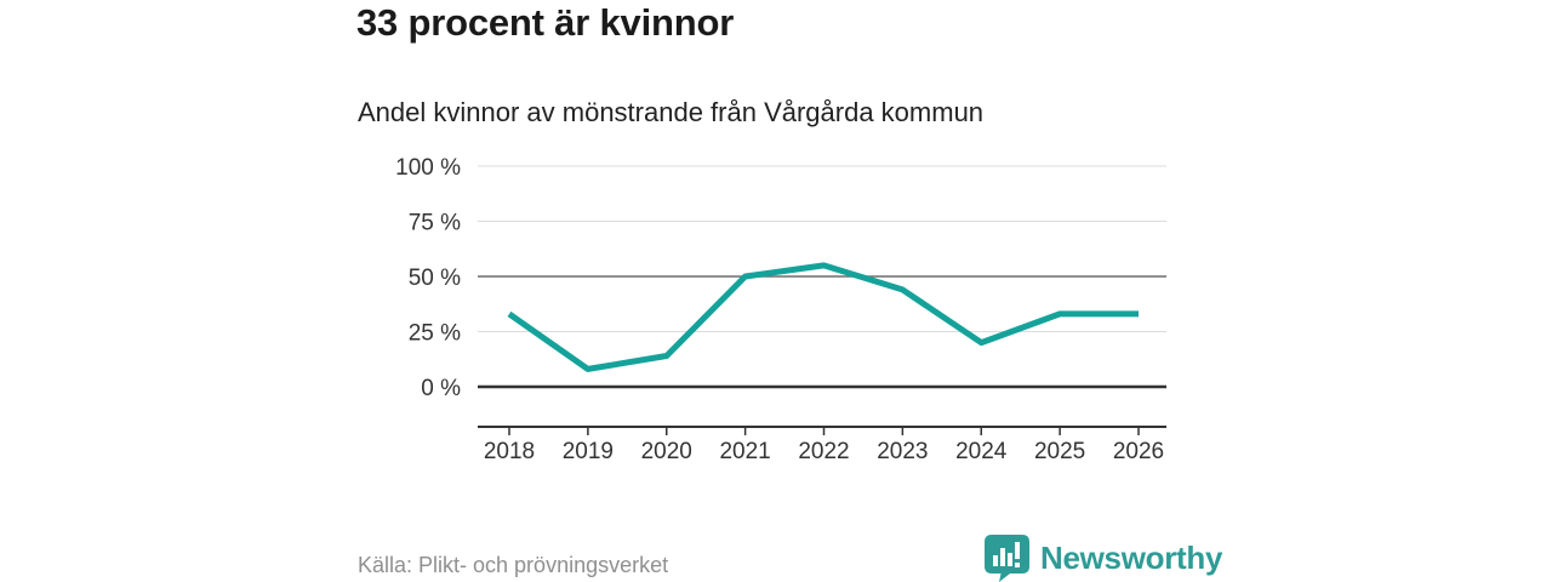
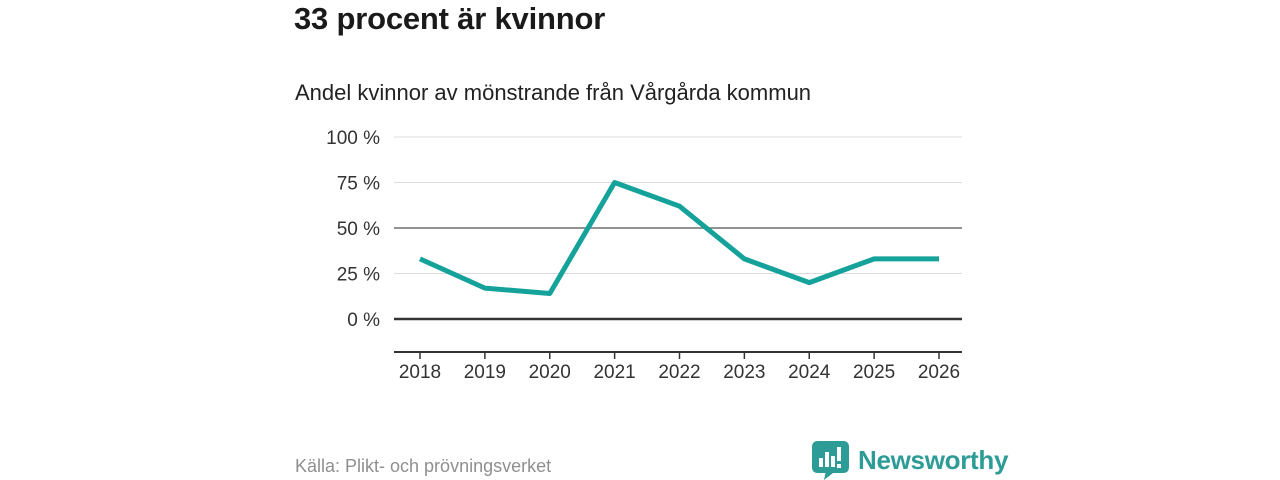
2019: 8% -> 17%
2021: 50% -> 75%
2022: 55% -> 62%
2023: 44% -> 33%
